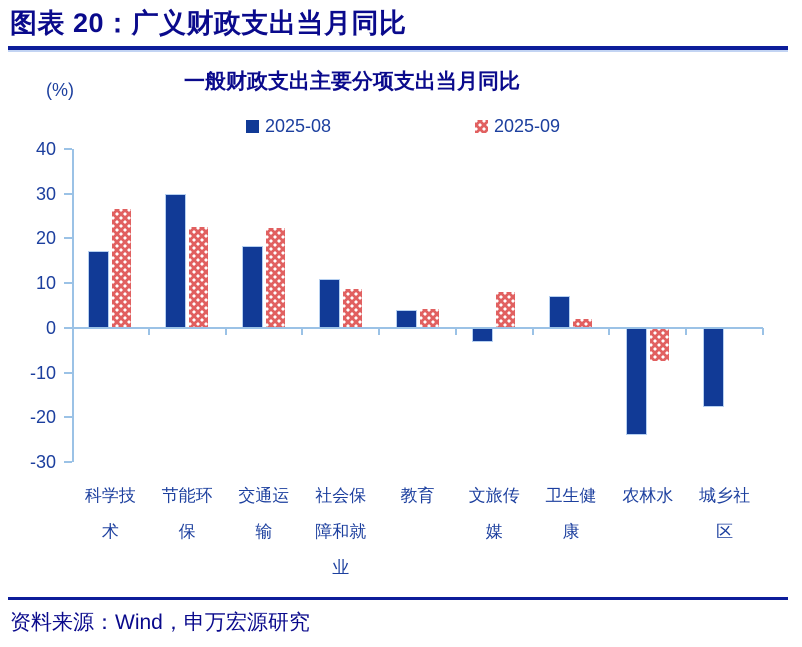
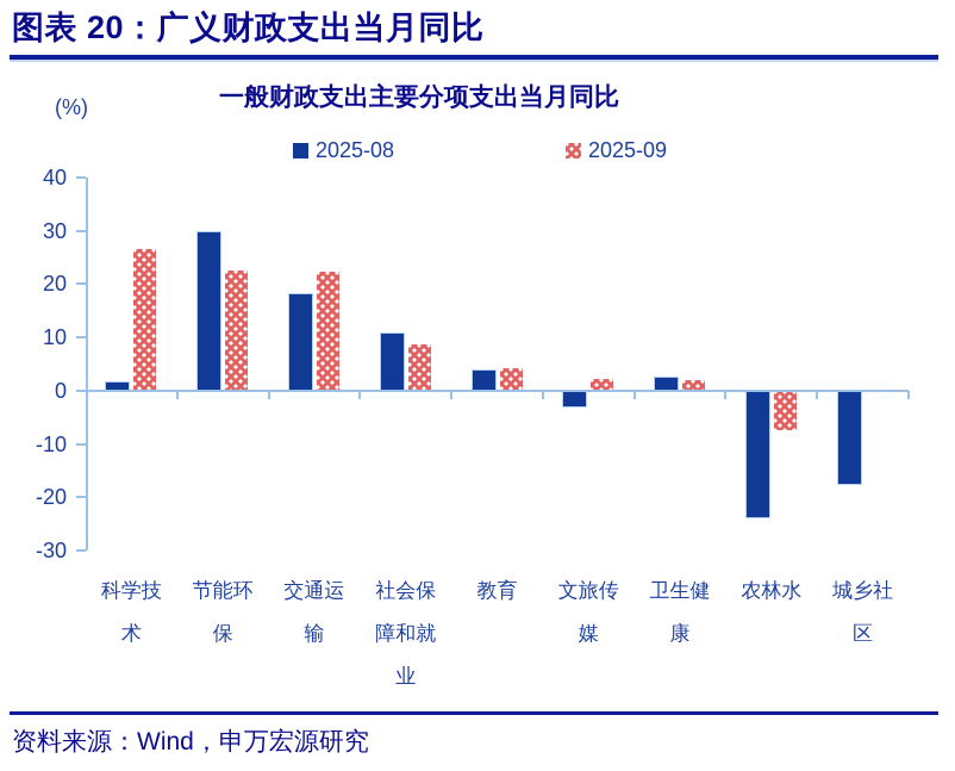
2025-08/科学技术: 17 -> 2
2025-09/文旅传媒: 8 -> 2
2025-08/卫生健康: 7 -> 2
